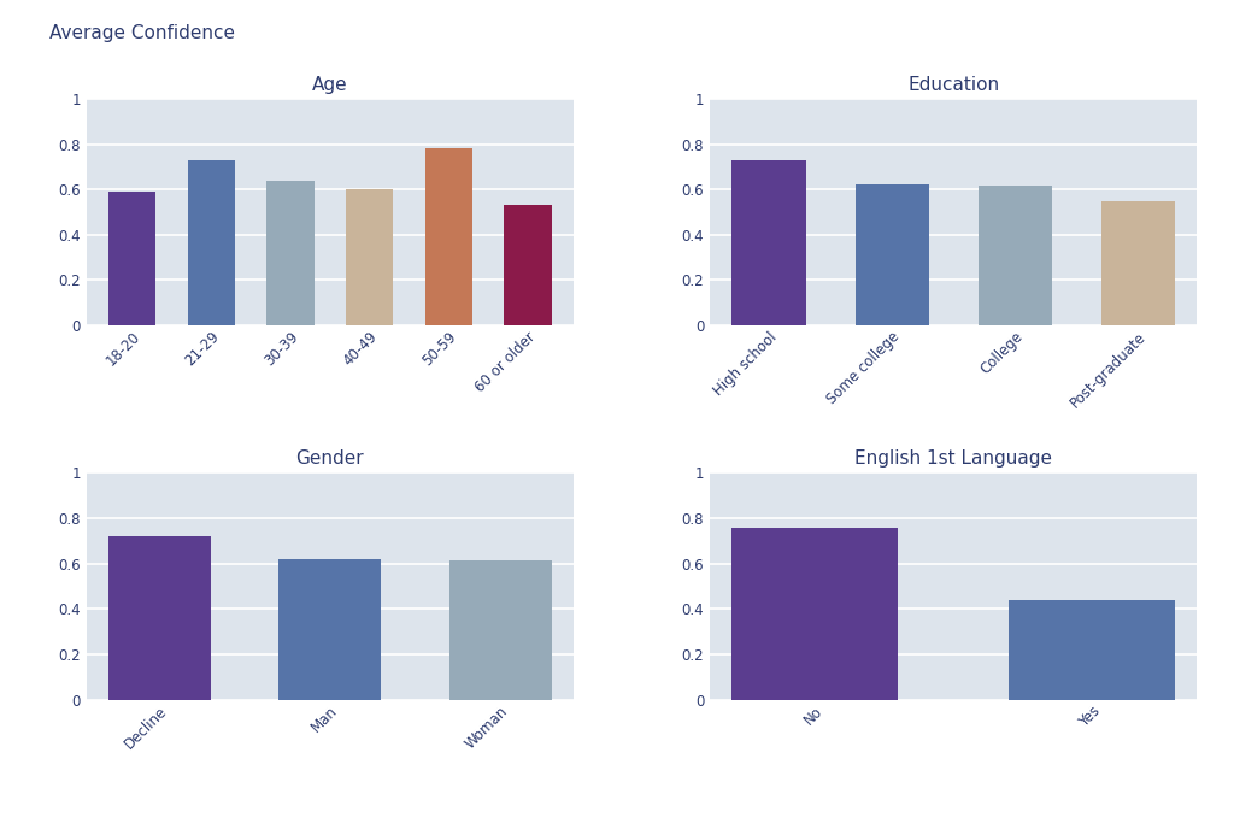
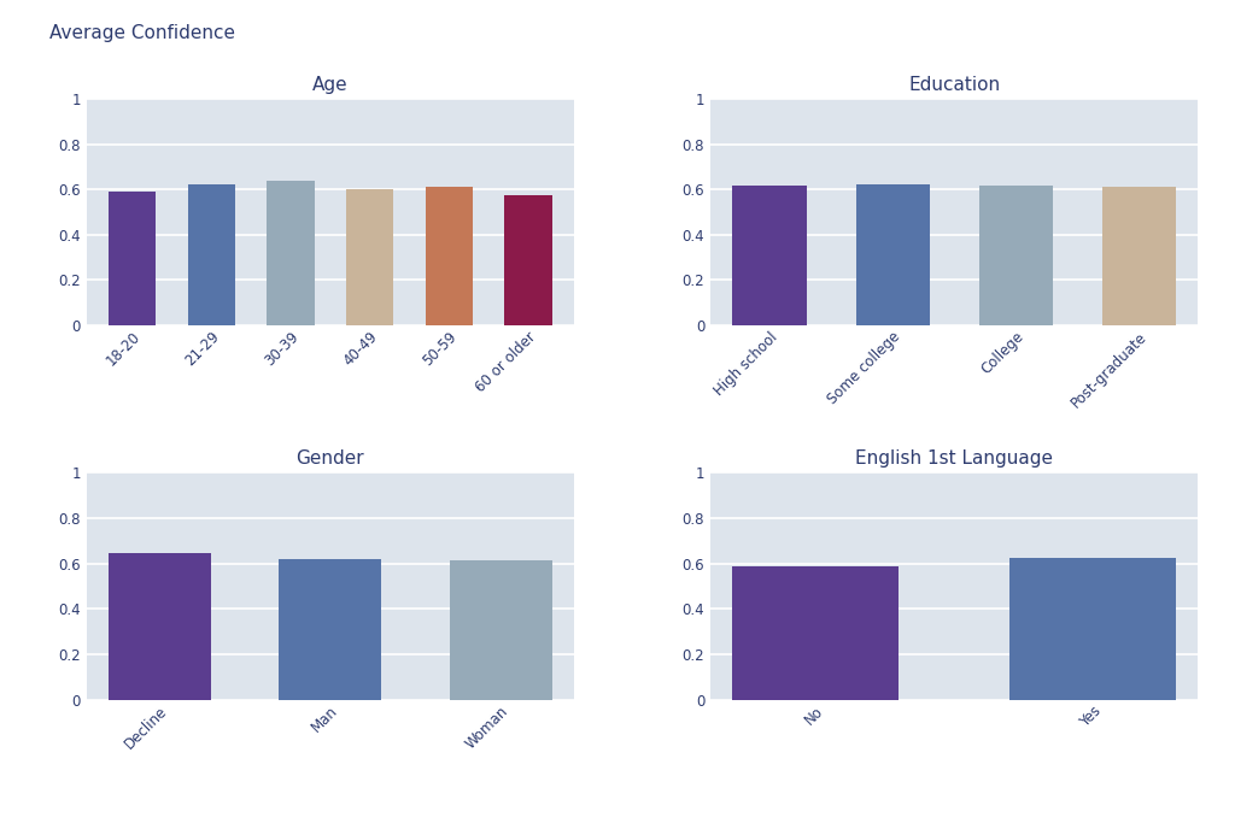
Age/21-29: 0.73 -> 0.62
Age/50-59: 0.78 -> 0.61
Age/60 or older: 0.53 -> 0.57
Education/High school: 0.73 -> 0.61
Education/Post-graduate: 0.55 -> 0.61
Gender/Decline: 0.72 -> 0.65
English 1st Language/No: 0.76 -> 0.58
English 1st Language/Yes: 0.44 -> 0.62
